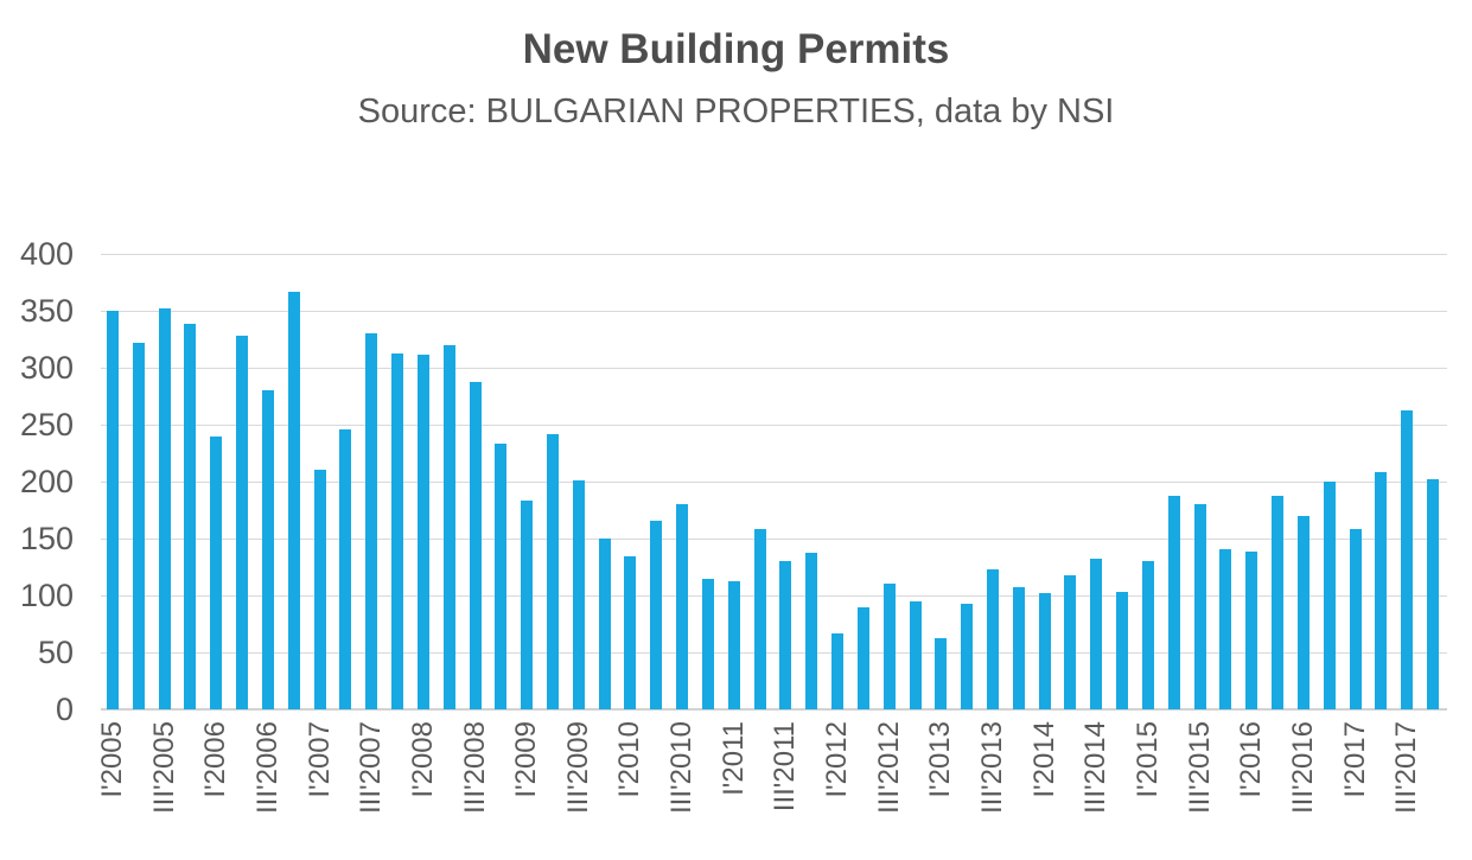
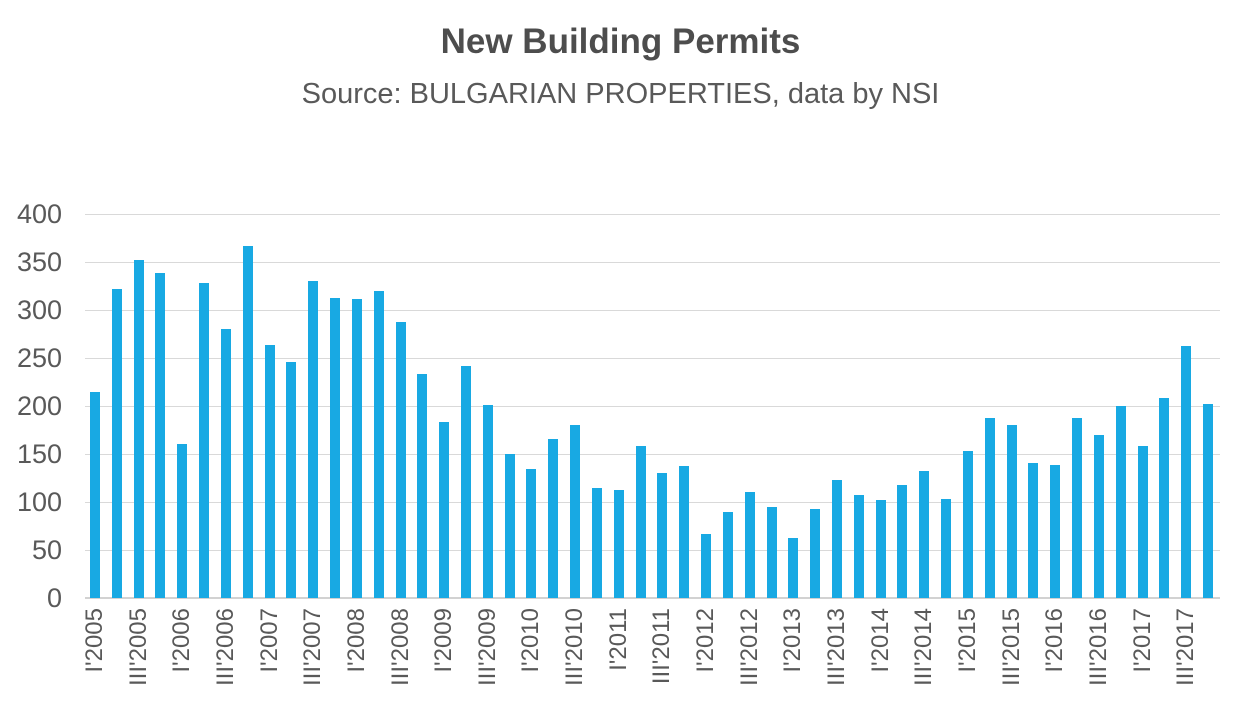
I'2005: 350 -> 220
I'2006: 240 -> 160
I'2007: 210 -> 260
I'2015: 130 -> 150
